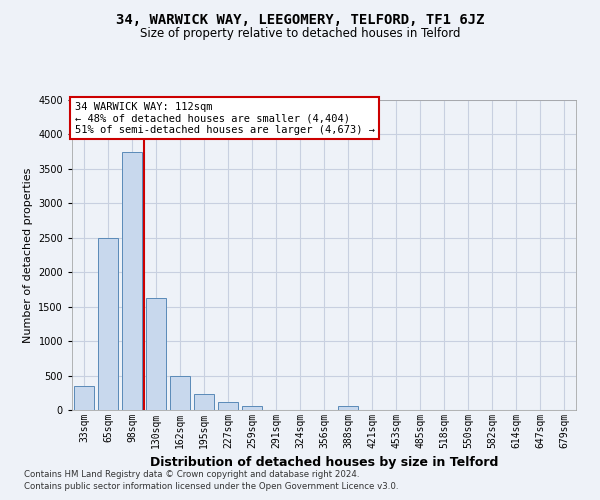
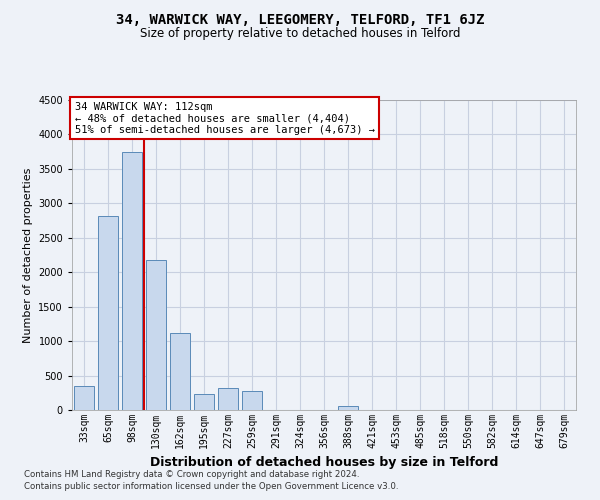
65sqm: 2500 -> 2820
130sqm: 1620 -> 2180
162sqm: 500 -> 1120
227sqm: 110 -> 320
259sqm: 60 -> 280
